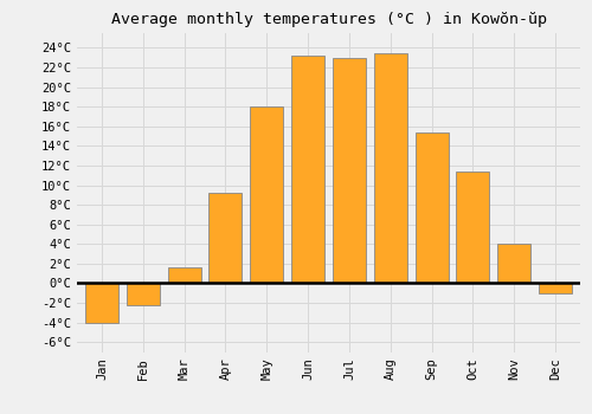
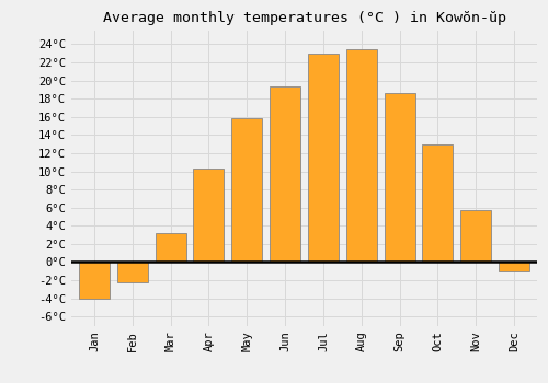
Mar: 1.6°C -> 3.2°C
Apr: 9.2°C -> 10.3°C
May: 18.0°C -> 15.8°C
Jun: 23.2°C -> 19.3°C
Sep: 15.4°C -> 18.6°C
Oct: 11.4°C -> 13.0°C
Nov: 4.0°C -> 5.7°C
